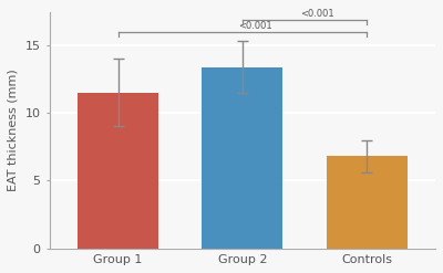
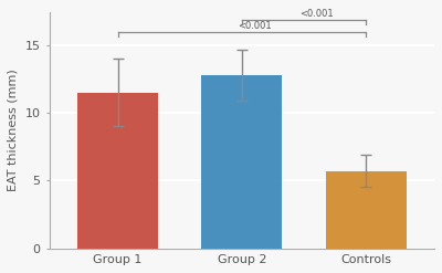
Group 2: 13.4 -> 12.8
Controls: 6.8 -> 5.7
